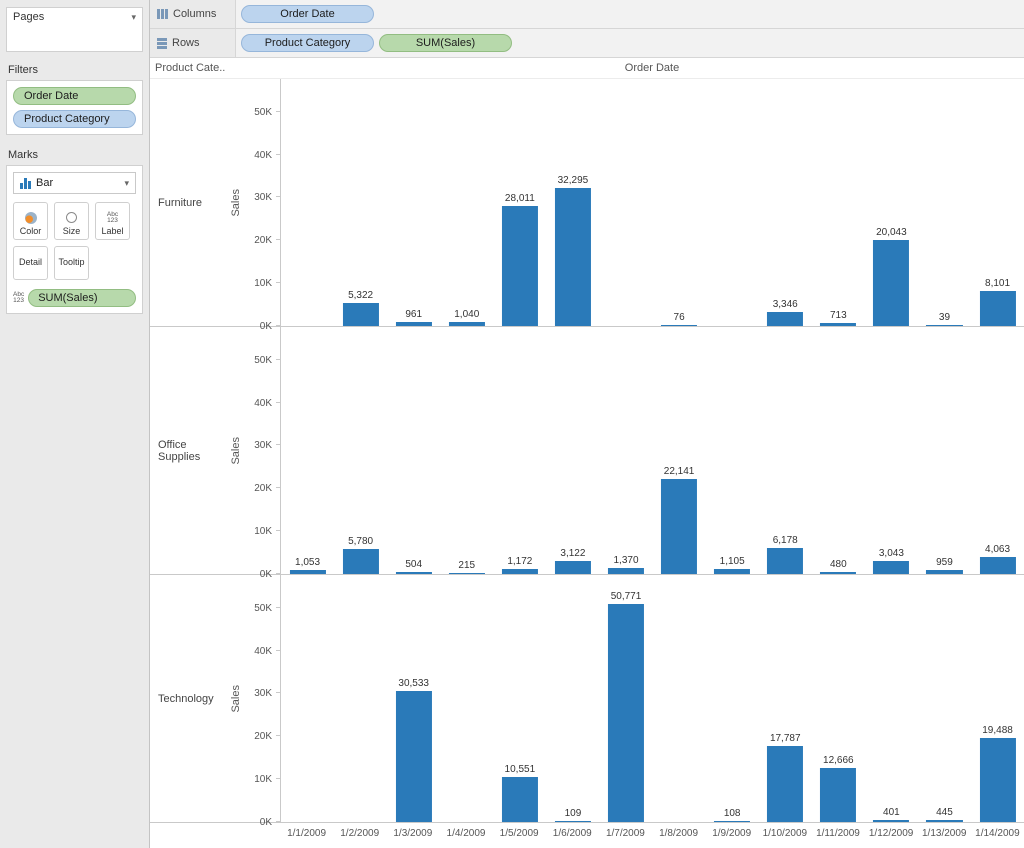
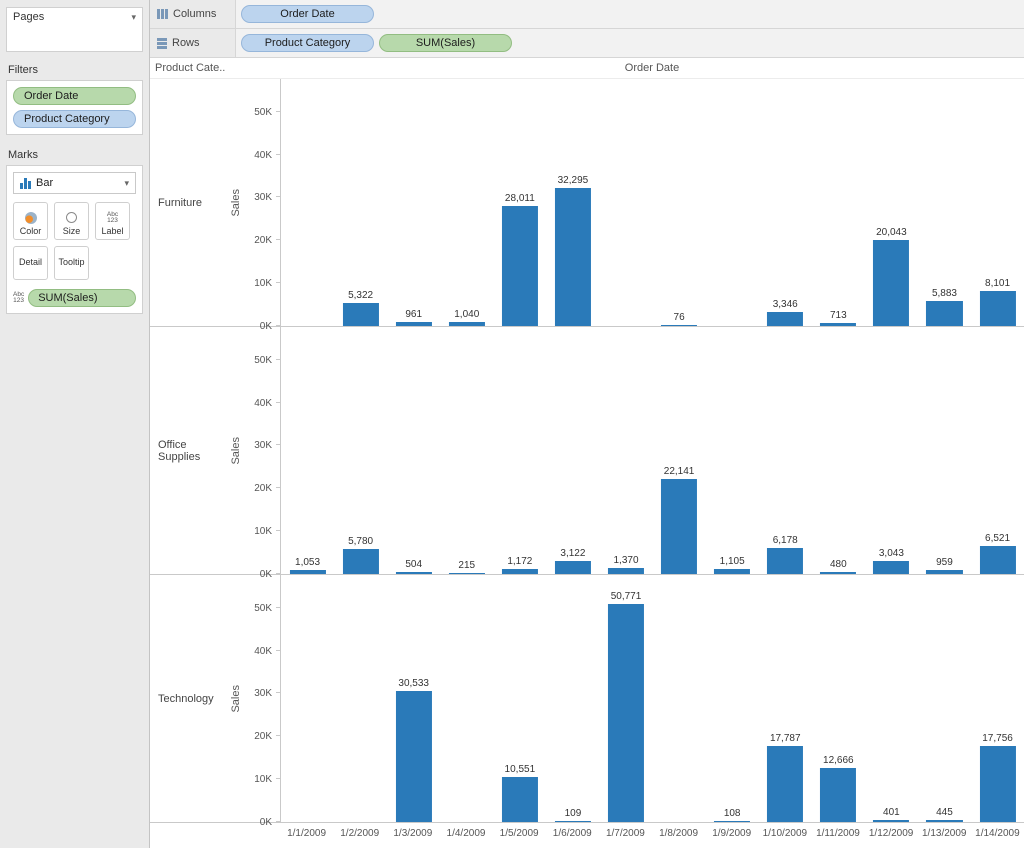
Furniture/1/13/2009: 39 -> 5,883
Office Supplies/1/14/2009: 4,063 -> 6,521
Technology/1/14/2009: 19,488 -> 17,756
